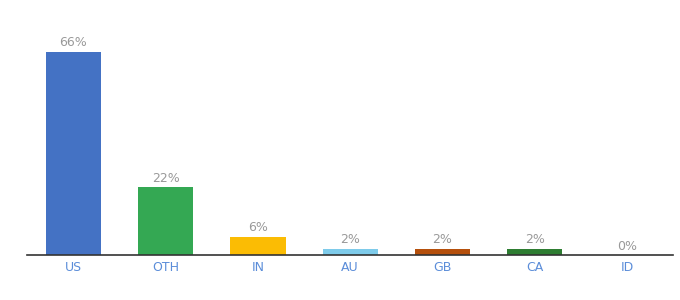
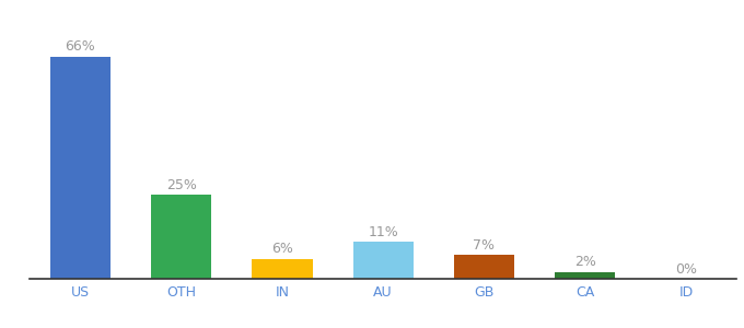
OTH: 22% -> 25%
AU: 2% -> 11%
GB: 2% -> 7%
